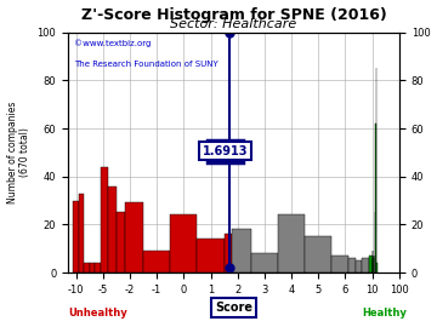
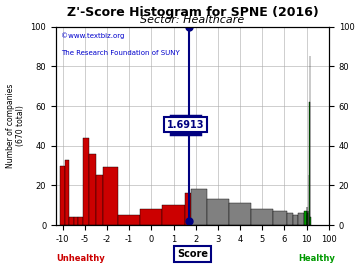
-1: 9 -> 5
0: 24 -> 8
1: 14 -> 10
3: 8 -> 13
4: 24 -> 11
5: 15 -> 8
